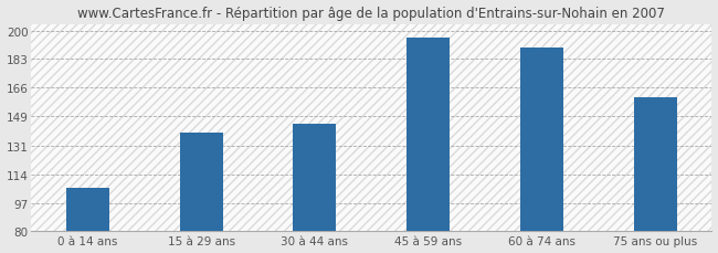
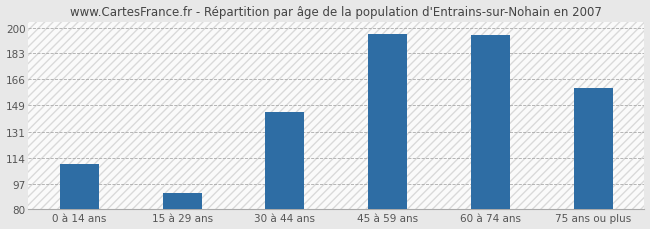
0 à 14 ans: 106 -> 110
15 à 29 ans: 139 -> 91
60 à 74 ans: 190 -> 195
